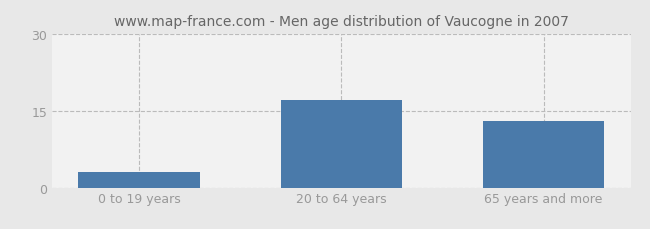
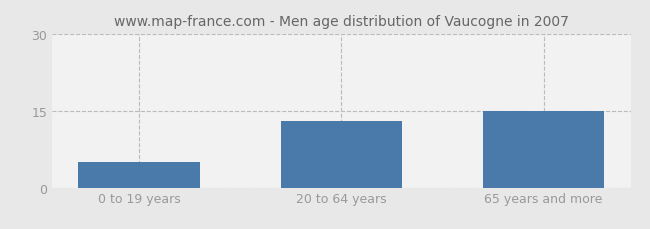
0 to 19 years: 3 -> 5
20 to 64 years: 17 -> 13
65 years and more: 13 -> 15
